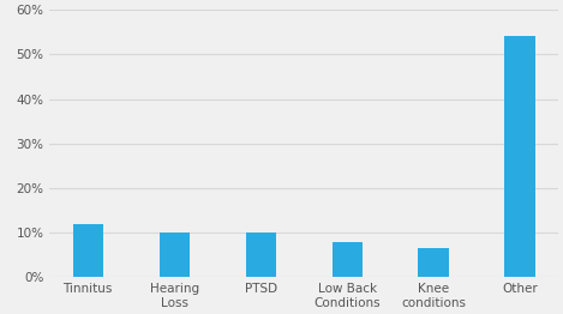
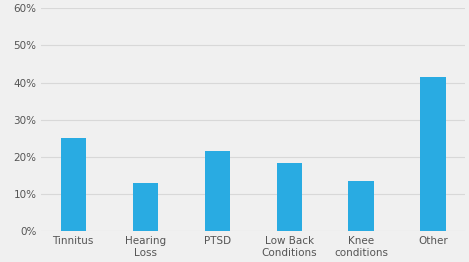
Tinnitus: 12.0% -> 25.0%
Hearing Loss: 10.0% -> 13.0%
PTSD: 10.0% -> 21.5%
Low Back Conditions: 8.0% -> 18.5%
Knee conditions: 6.5% -> 13.5%
Other: 54.0% -> 41.5%
